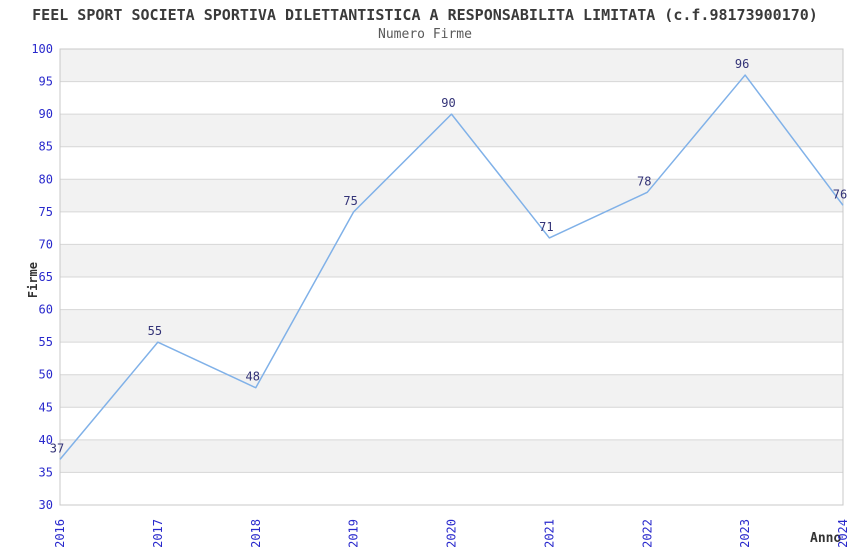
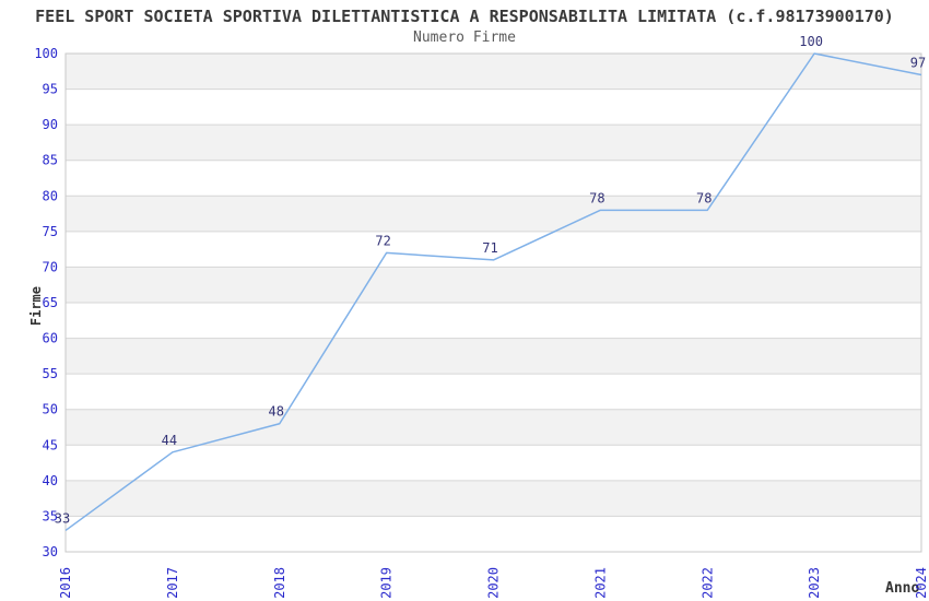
2016: 37 -> 33
2017: 55 -> 44
2019: 75 -> 72
2020: 90 -> 71
2021: 71 -> 78
2023: 96 -> 100
2024: 76 -> 97
